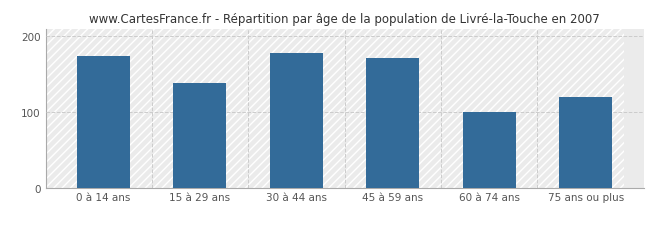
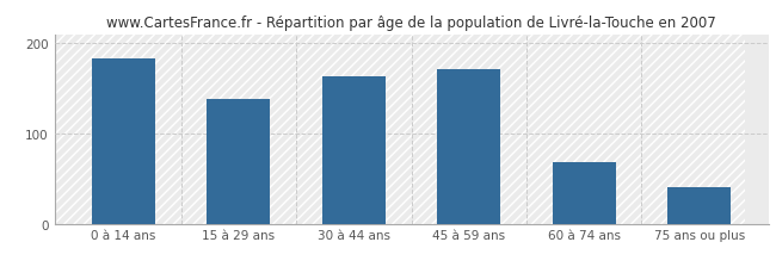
0 à 14 ans: 174 -> 183
30 à 44 ans: 178 -> 163
60 à 74 ans: 100 -> 68
75 ans ou plus: 120 -> 40
